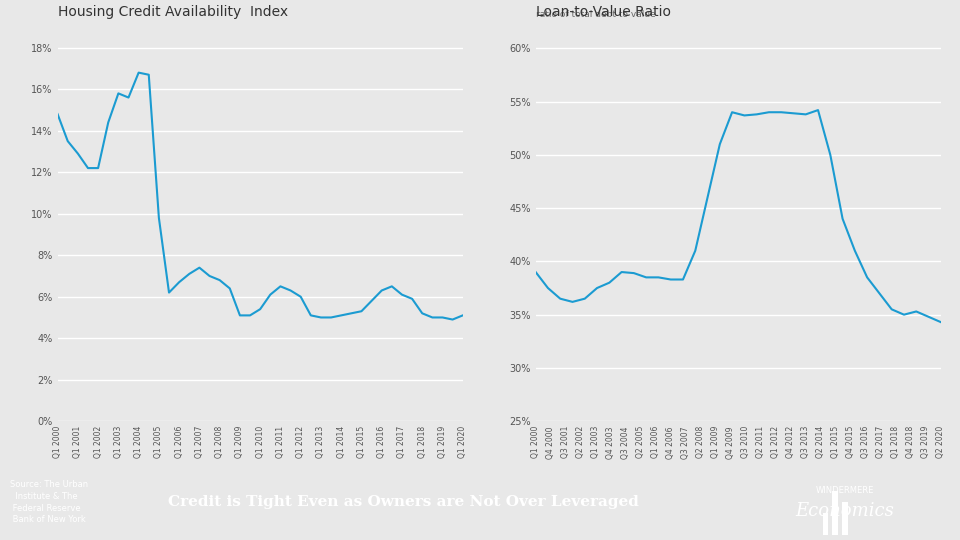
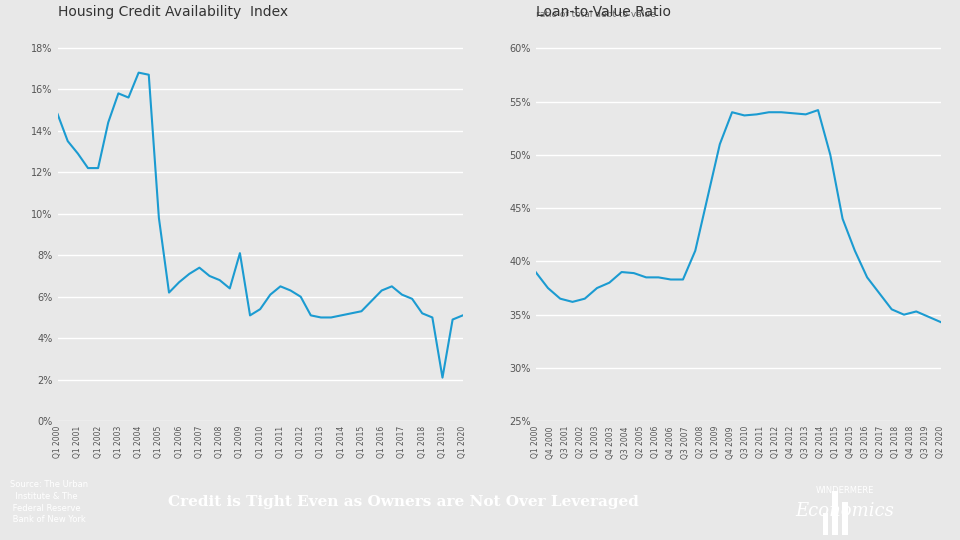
Housing Credit Availability Index/Q1 2009: 5.1% -> 8.1%
Housing Credit Availability Index/Q1 2019: 5.0% -> 2.1%
